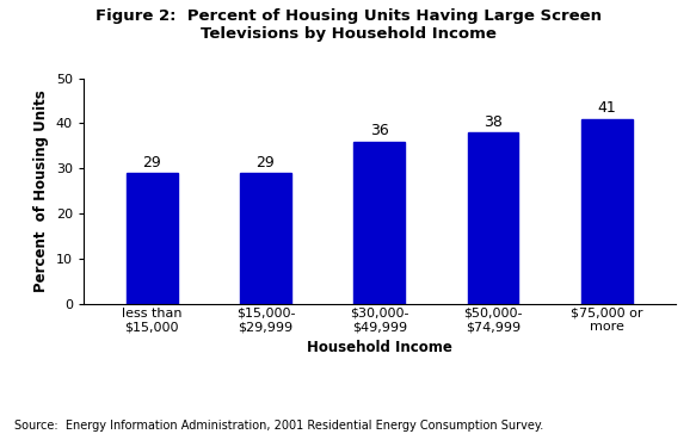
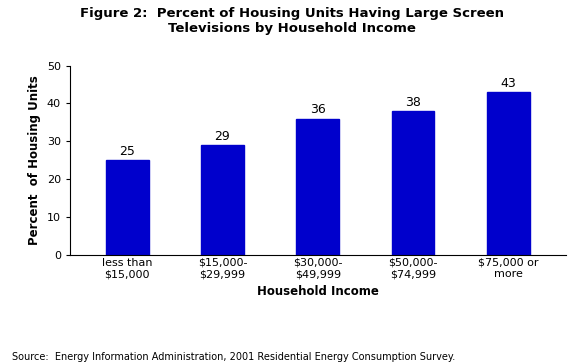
less than $15,000: 29 -> 25
$75,000 or more: 41 -> 43
